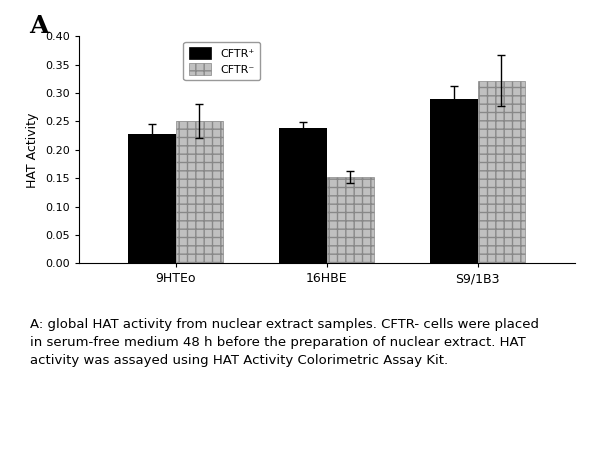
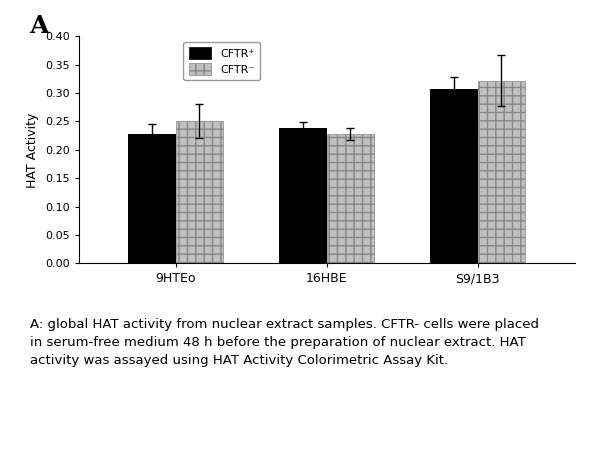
CFTR⁻/16HBE: 0.152 -> 0.228
CFTR⁺/S9/1B3: 0.290 -> 0.307
